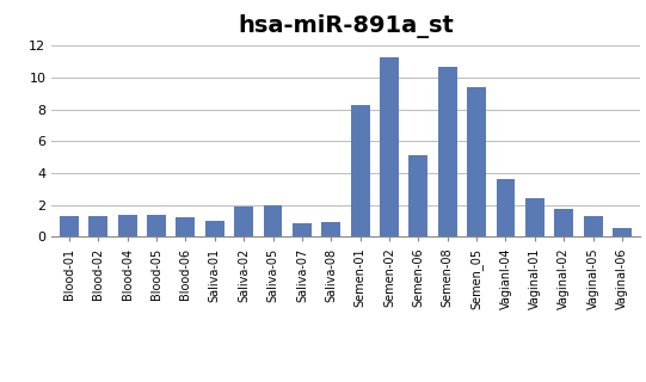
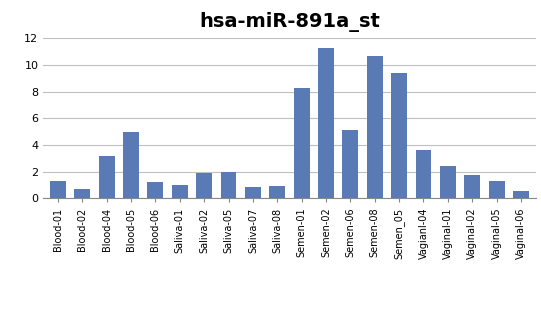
Blood-02: 1.3 -> 0.7
Blood-04: 1.4 -> 3.2
Blood-05: 1.4 -> 5.0
